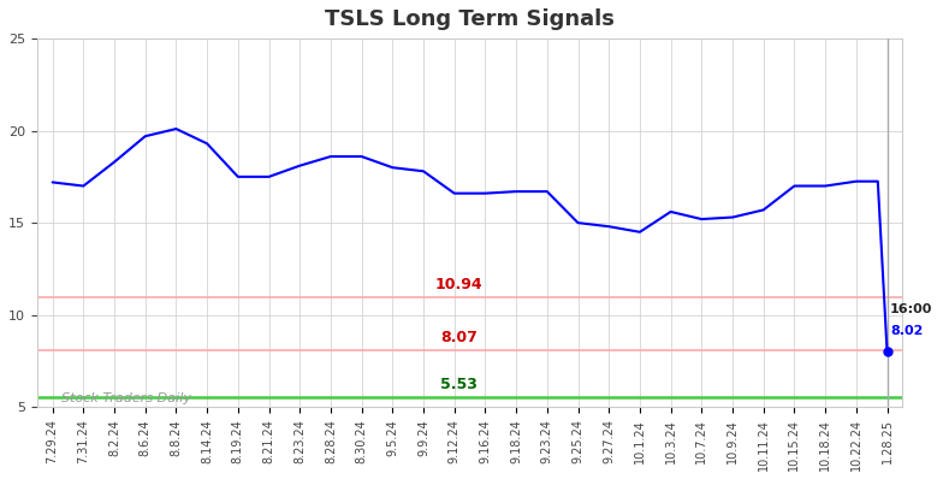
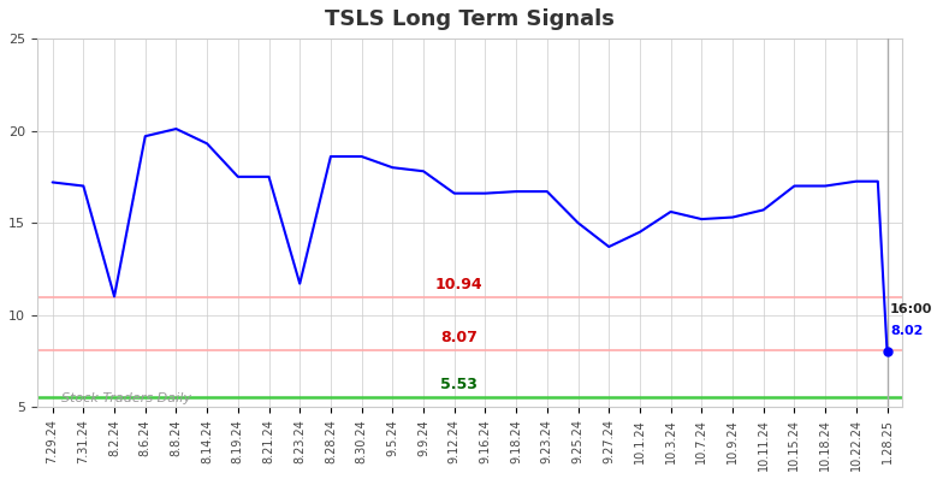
8.2.24: 18.3 -> 11.0
8.23.24: 18.1 -> 11.7
9.27.24: 14.8 -> 13.7
